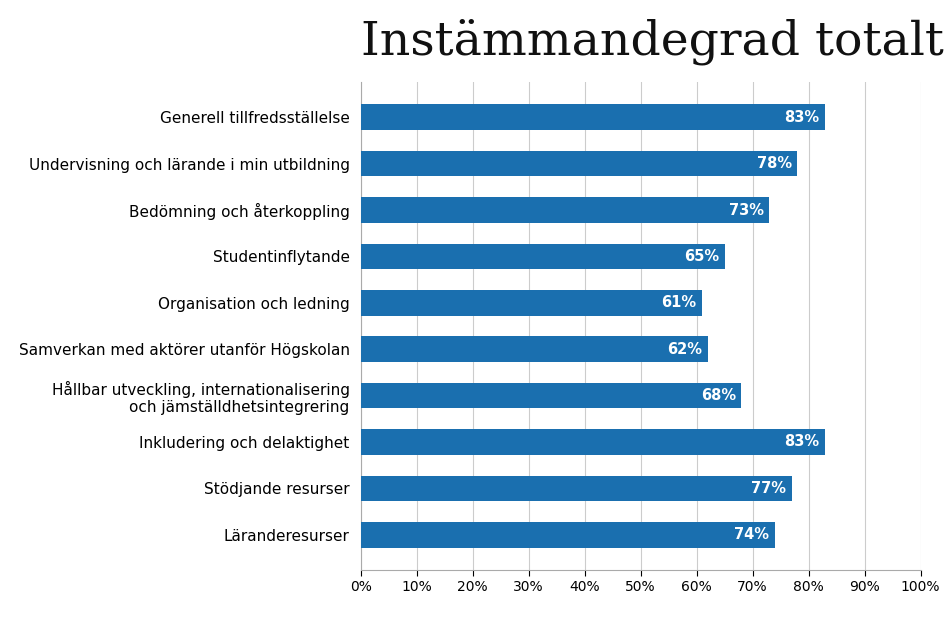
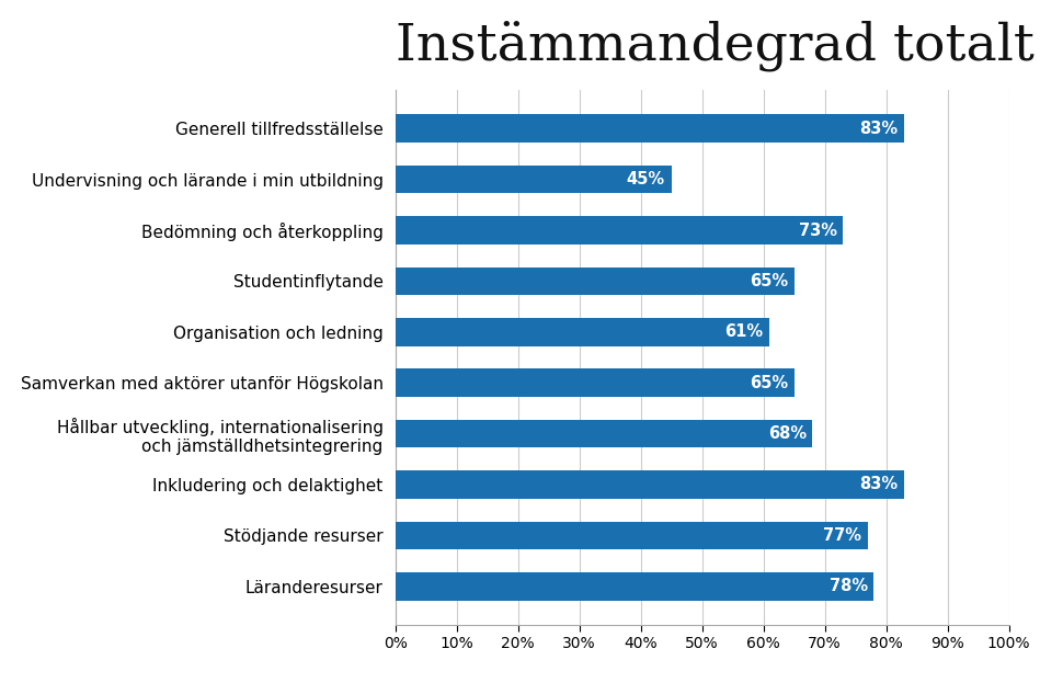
Undervisning och lärande i min utbildning: 78% -> 45%
Samverkan med aktörer utanför Högskolan: 62% -> 65%
Läranderesurser: 74% -> 78%
